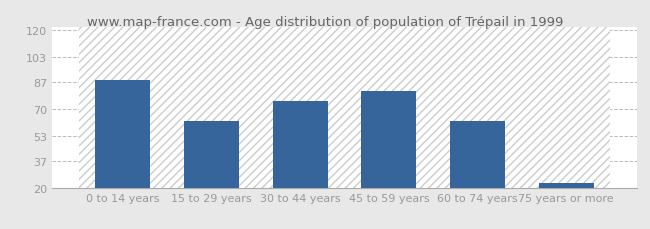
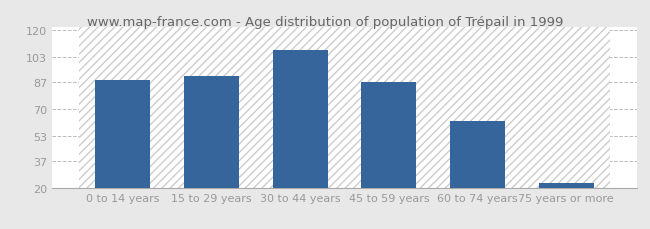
15 to 29 years: 62 -> 91
30 to 44 years: 75 -> 107
45 to 59 years: 81 -> 87
